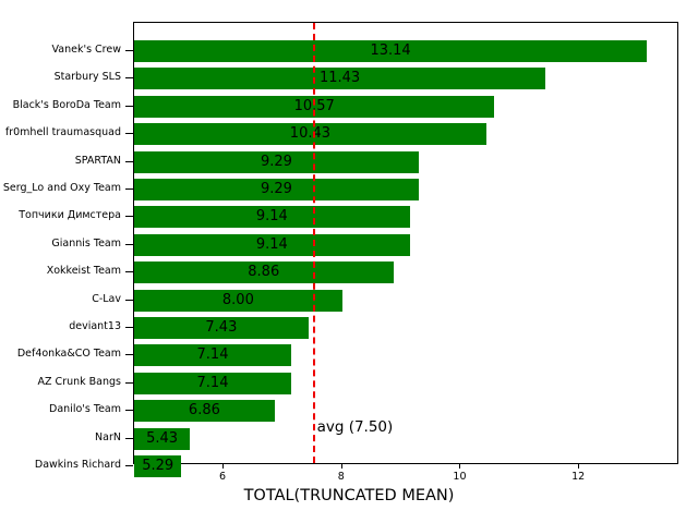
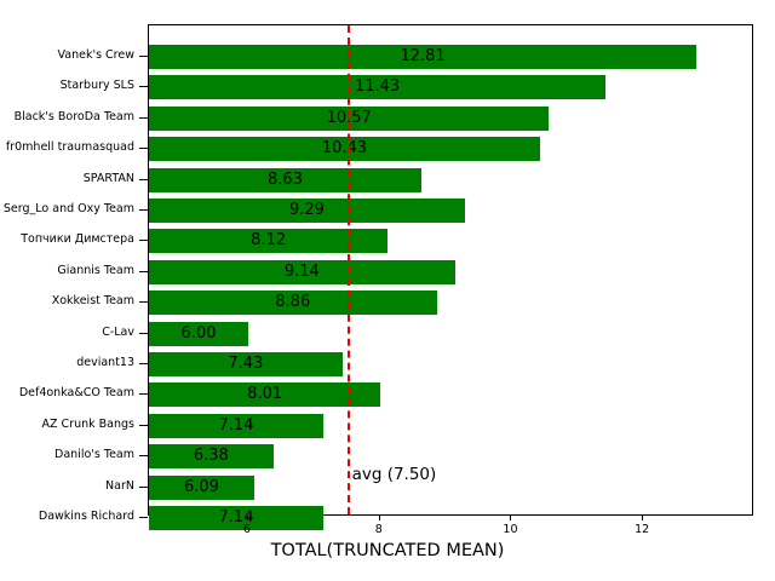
Vanek's Crew: 13.14 -> 12.81
SPARTAN: 9.29 -> 8.63
Топчики Димстера: 9.14 -> 8.12
C-Lav: 8.00 -> 6.00
Def4onka&CO Team: 7.14 -> 8.01
Danilo's Team: 6.86 -> 6.38
NarN: 5.43 -> 6.09
Dawkins Richard: 5.29 -> 7.14
